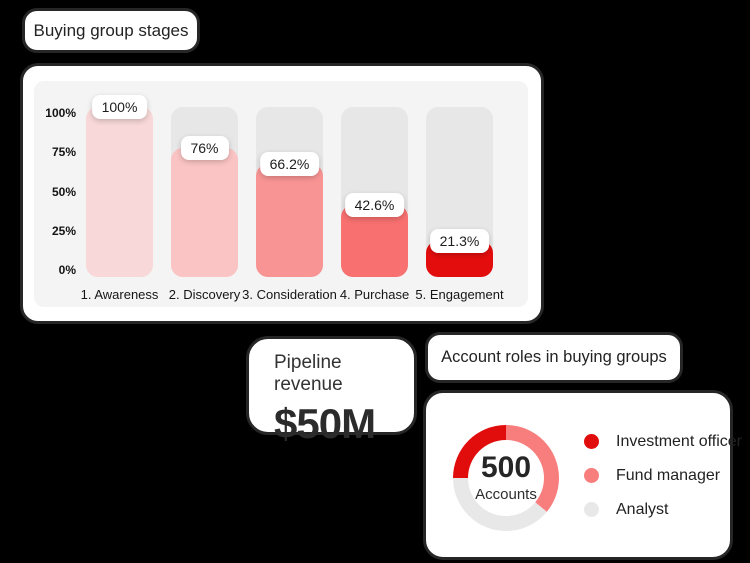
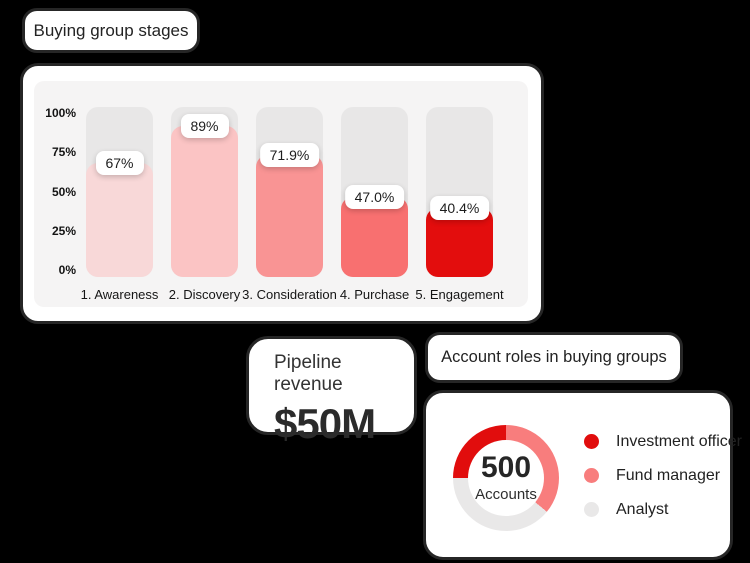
Buying group stages/1. Awareness: 100% -> 67%
Buying group stages/2. Discovery: 76% -> 89%
Buying group stages/3. Consideration: 66.2% -> 71.9%
Buying group stages/4. Purchase: 42.6% -> 47.0%
Buying group stages/5. Engagement: 21.3% -> 40.4%
